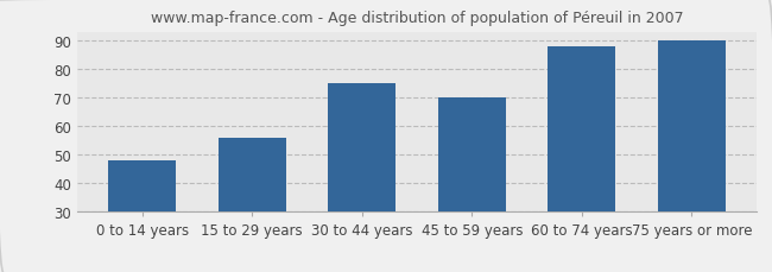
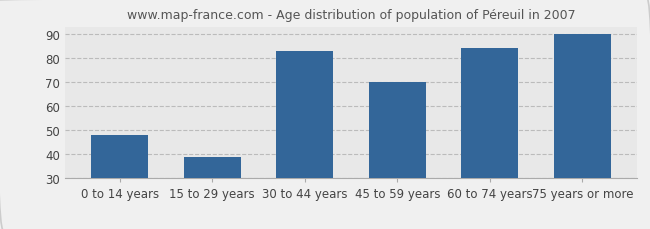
15 to 29 years: 56 -> 39
30 to 44 years: 75 -> 83
60 to 74 years: 88 -> 84
